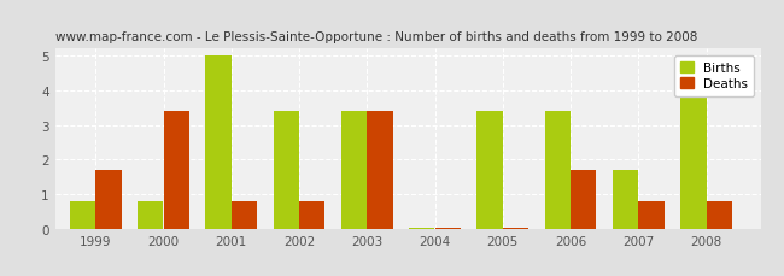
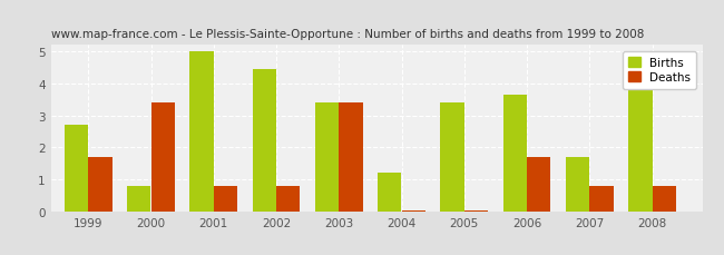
Births/1999: 0.80 -> 2.70
Births/2002: 3.40 -> 4.45
Births/2004: 0.04 -> 1.20
Births/2006: 3.40 -> 3.65
